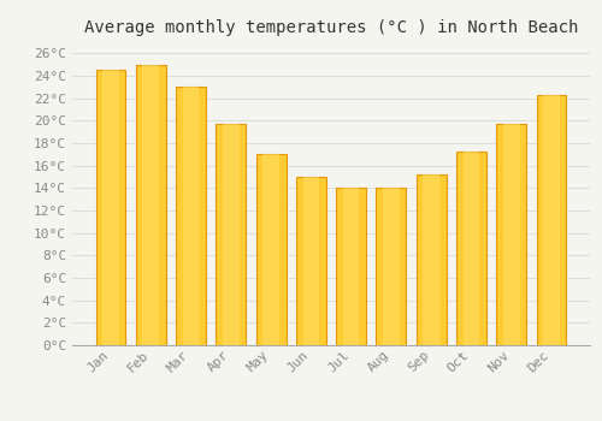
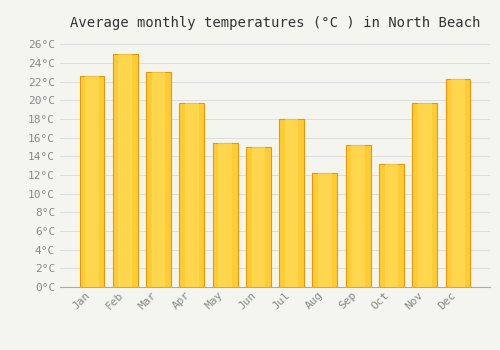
Jan: 24.5°C -> 22.6°C
May: 17.0°C -> 15.4°C
Jul: 14.0°C -> 18.0°C
Aug: 14.0°C -> 12.2°C
Oct: 17.3°C -> 13.2°C
